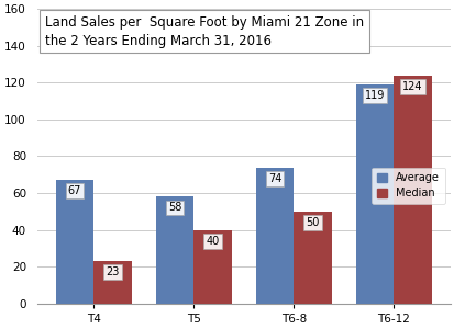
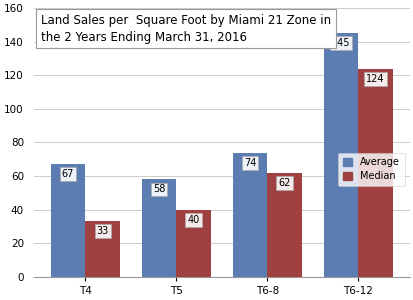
Median/T4: 23 -> 33
Median/T6-8: 50 -> 62
Average/T6-12: 119 -> 145
